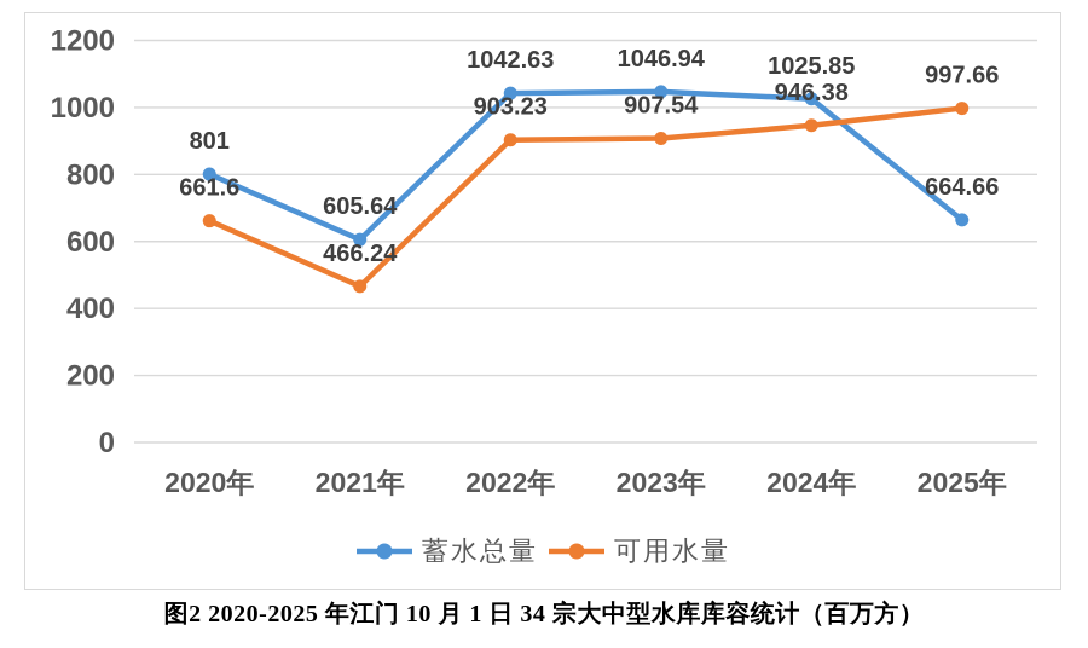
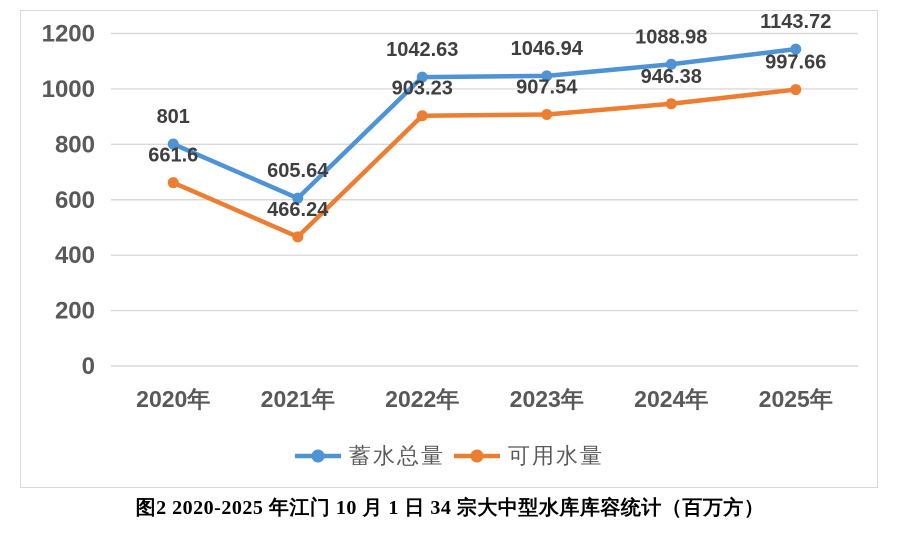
蓄水总量/2024年: 1025.85 -> 1088.98
蓄水总量/2025年: 664.66 -> 1143.72
